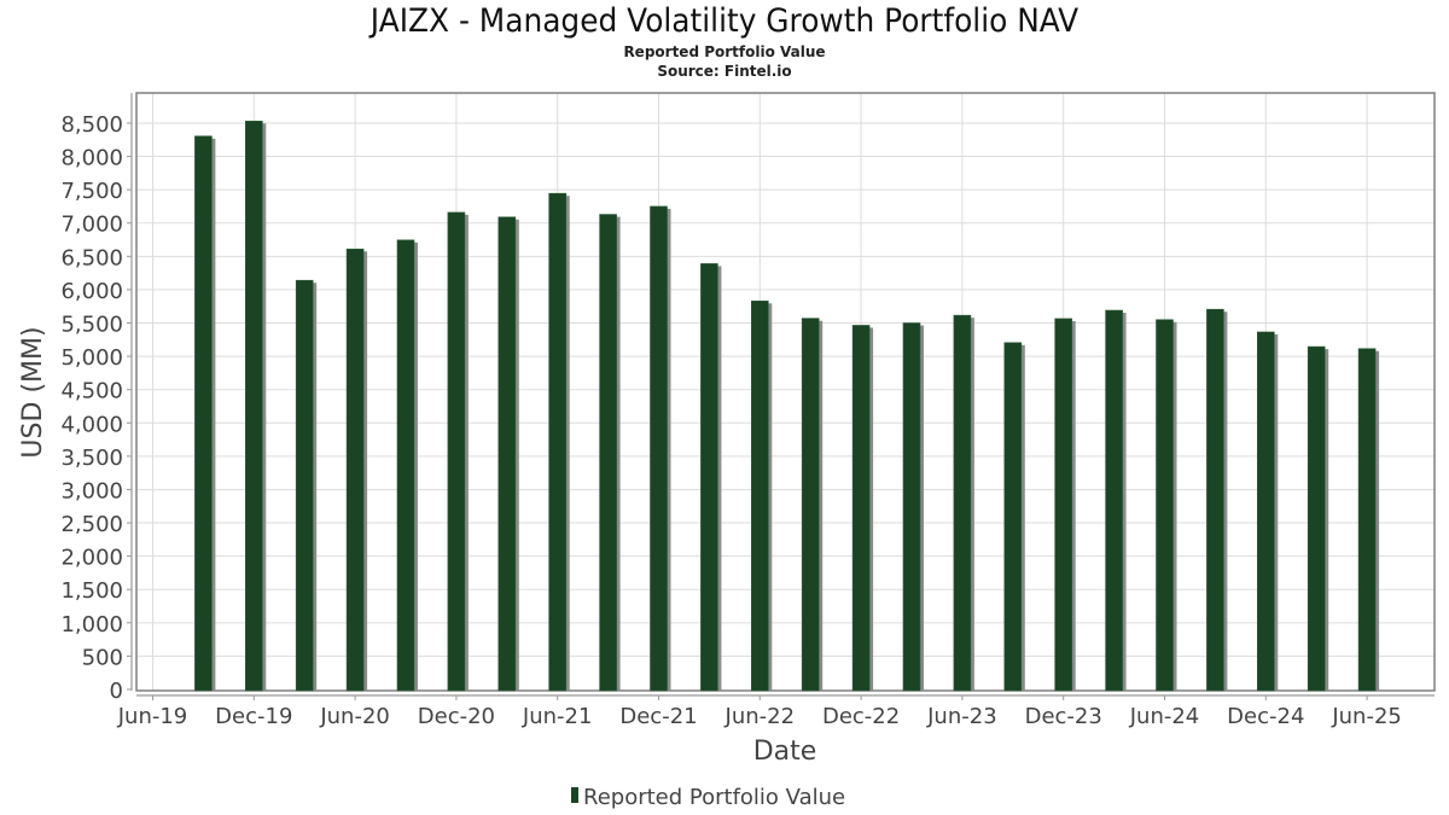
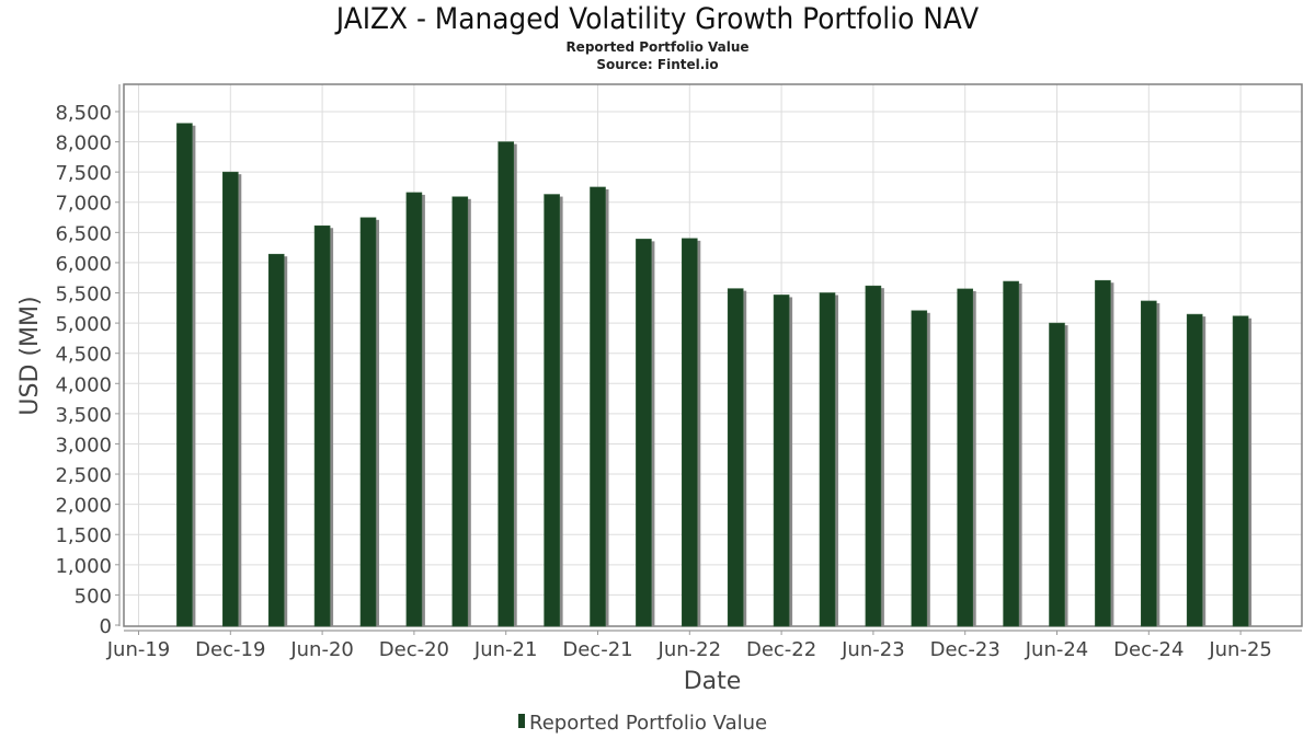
Dec-19: 8500 -> 7500
Jun-21: 7400 -> 8000
Jun-22: 5800 -> 6400
Jun-24: 5600 -> 5000
